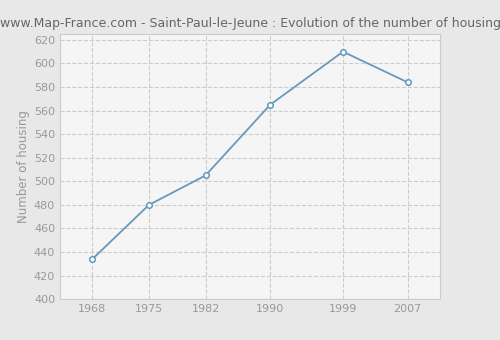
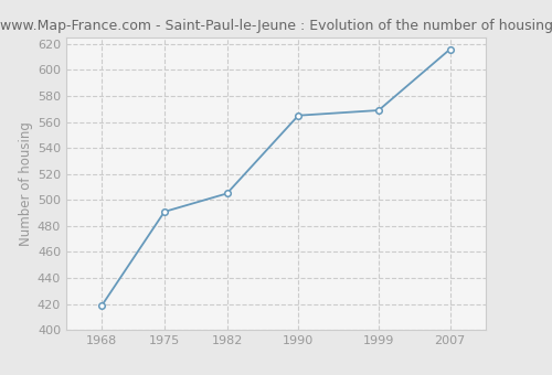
1968: 434 -> 419
1975: 480 -> 491
1999: 610 -> 569
2007: 584 -> 616
